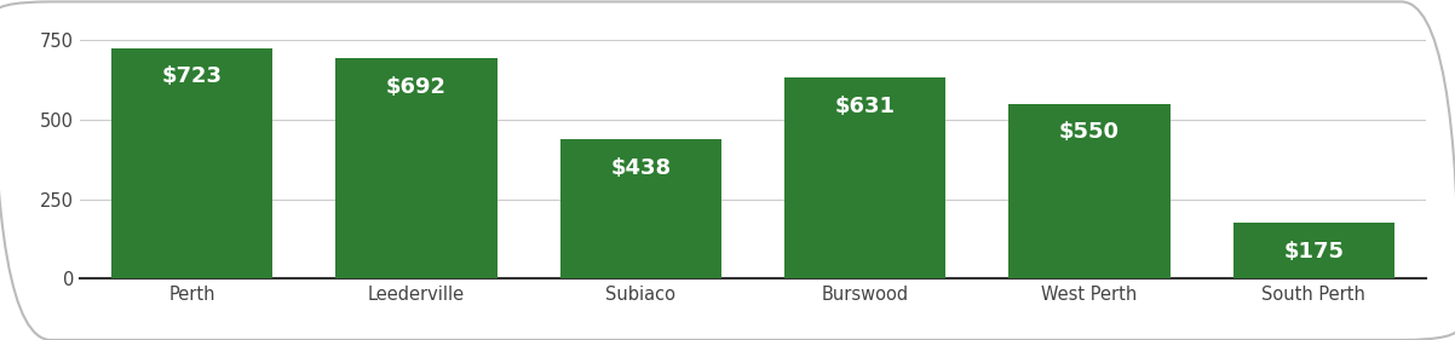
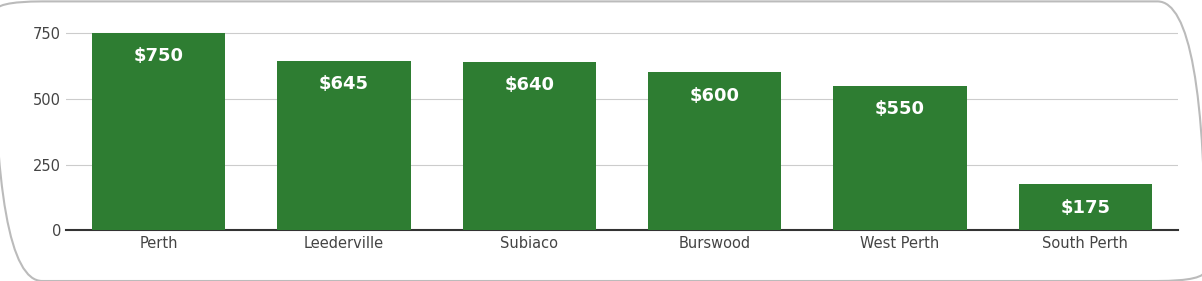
Perth: $723 -> $750
Leederville: $692 -> $645
Subiaco: $438 -> $640
Burswood: $631 -> $600
